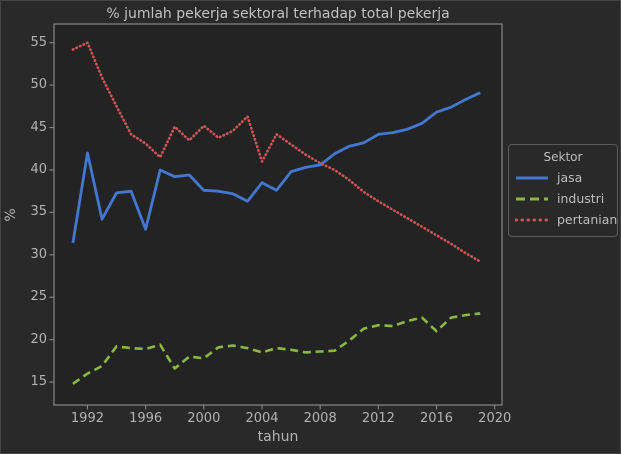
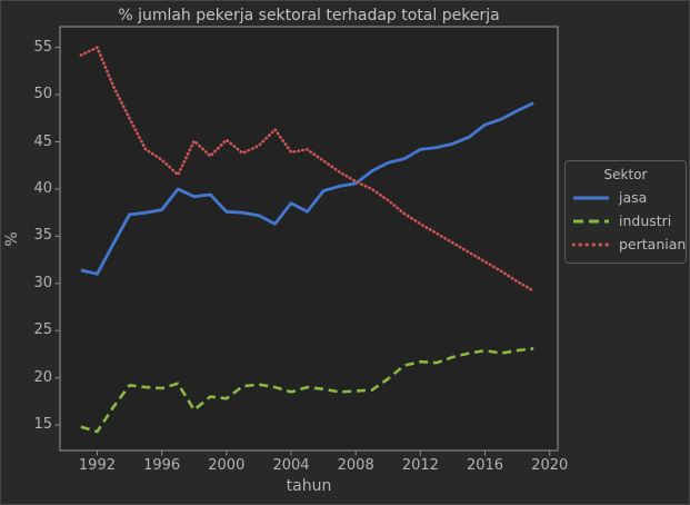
jasa/1992: 42 -> 31
industri/1992: 16 -> 14
jasa/1996: 33 -> 38
pertanian/2004: 41 -> 44
industri/2016: 21 -> 23
